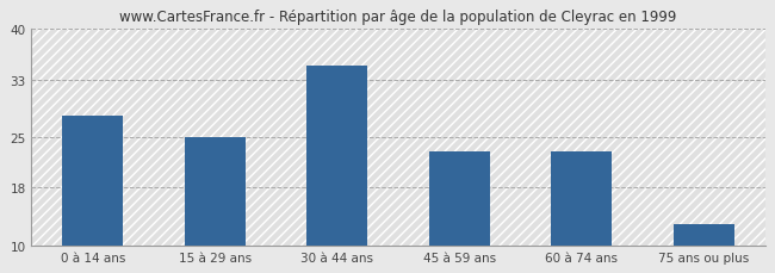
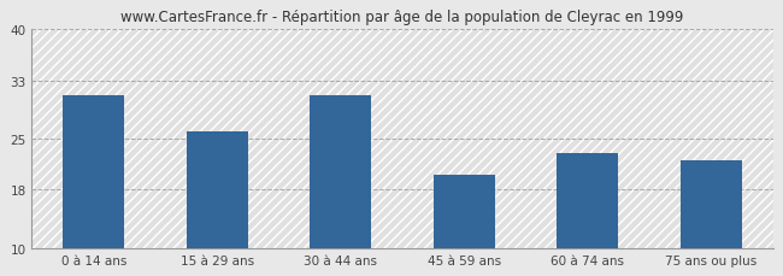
0 à 14 ans: 28 -> 31
15 à 29 ans: 25 -> 26
30 à 44 ans: 35 -> 31
45 à 59 ans: 23 -> 20
75 ans ou plus: 13 -> 22
